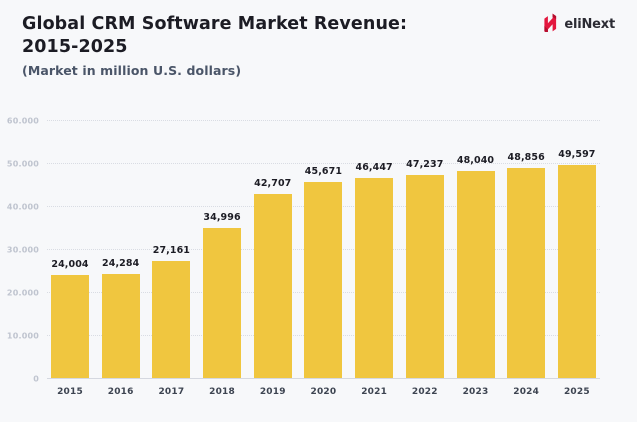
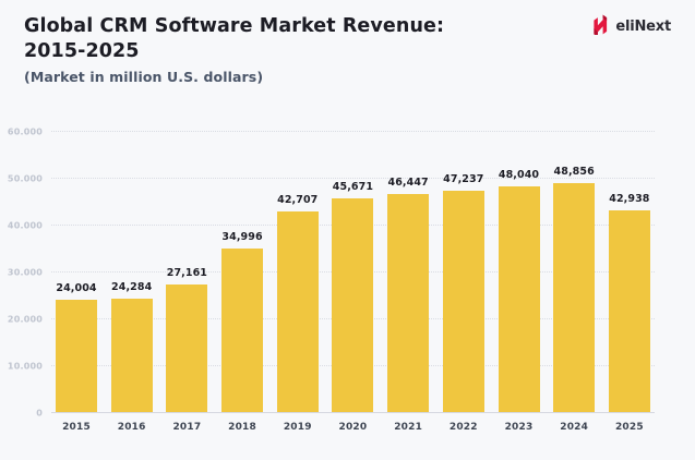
2025: 49,597 -> 42,938
